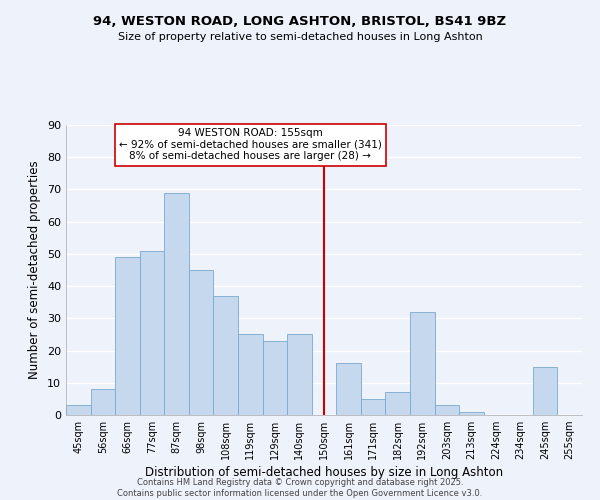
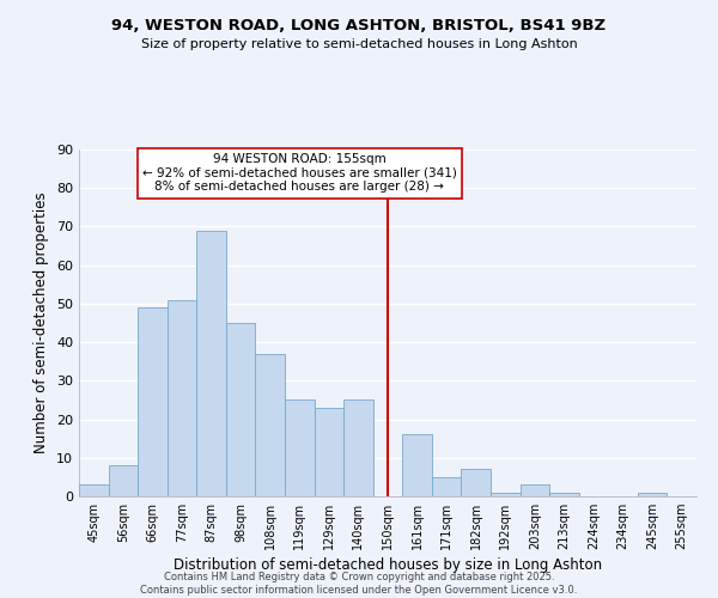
192sqm: 32 -> 1
245sqm: 15 -> 1
